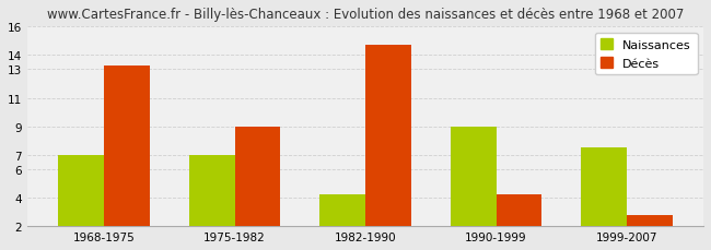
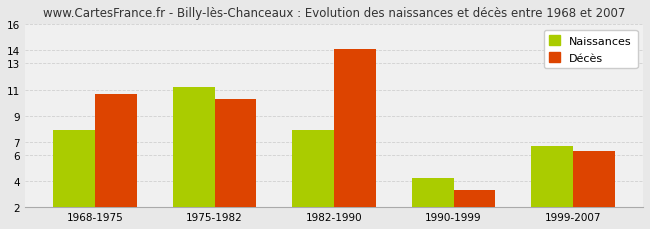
Naissances/1968-1975: 7.0 -> 7.9
Décès/1968-1975: 13.3 -> 10.7
Naissances/1975-1982: 7.0 -> 11.2
Décès/1975-1982: 9.0 -> 10.3
Naissances/1982-1990: 4.2 -> 7.9
Décès/1982-1990: 14.8 -> 14.1
Naissances/1990-1999: 9.0 -> 4.2
Décès/1990-1999: 4.2 -> 3.3
Naissances/1999-2007: 7.5 -> 6.7
Décès/1999-2007: 2.8 -> 6.3
